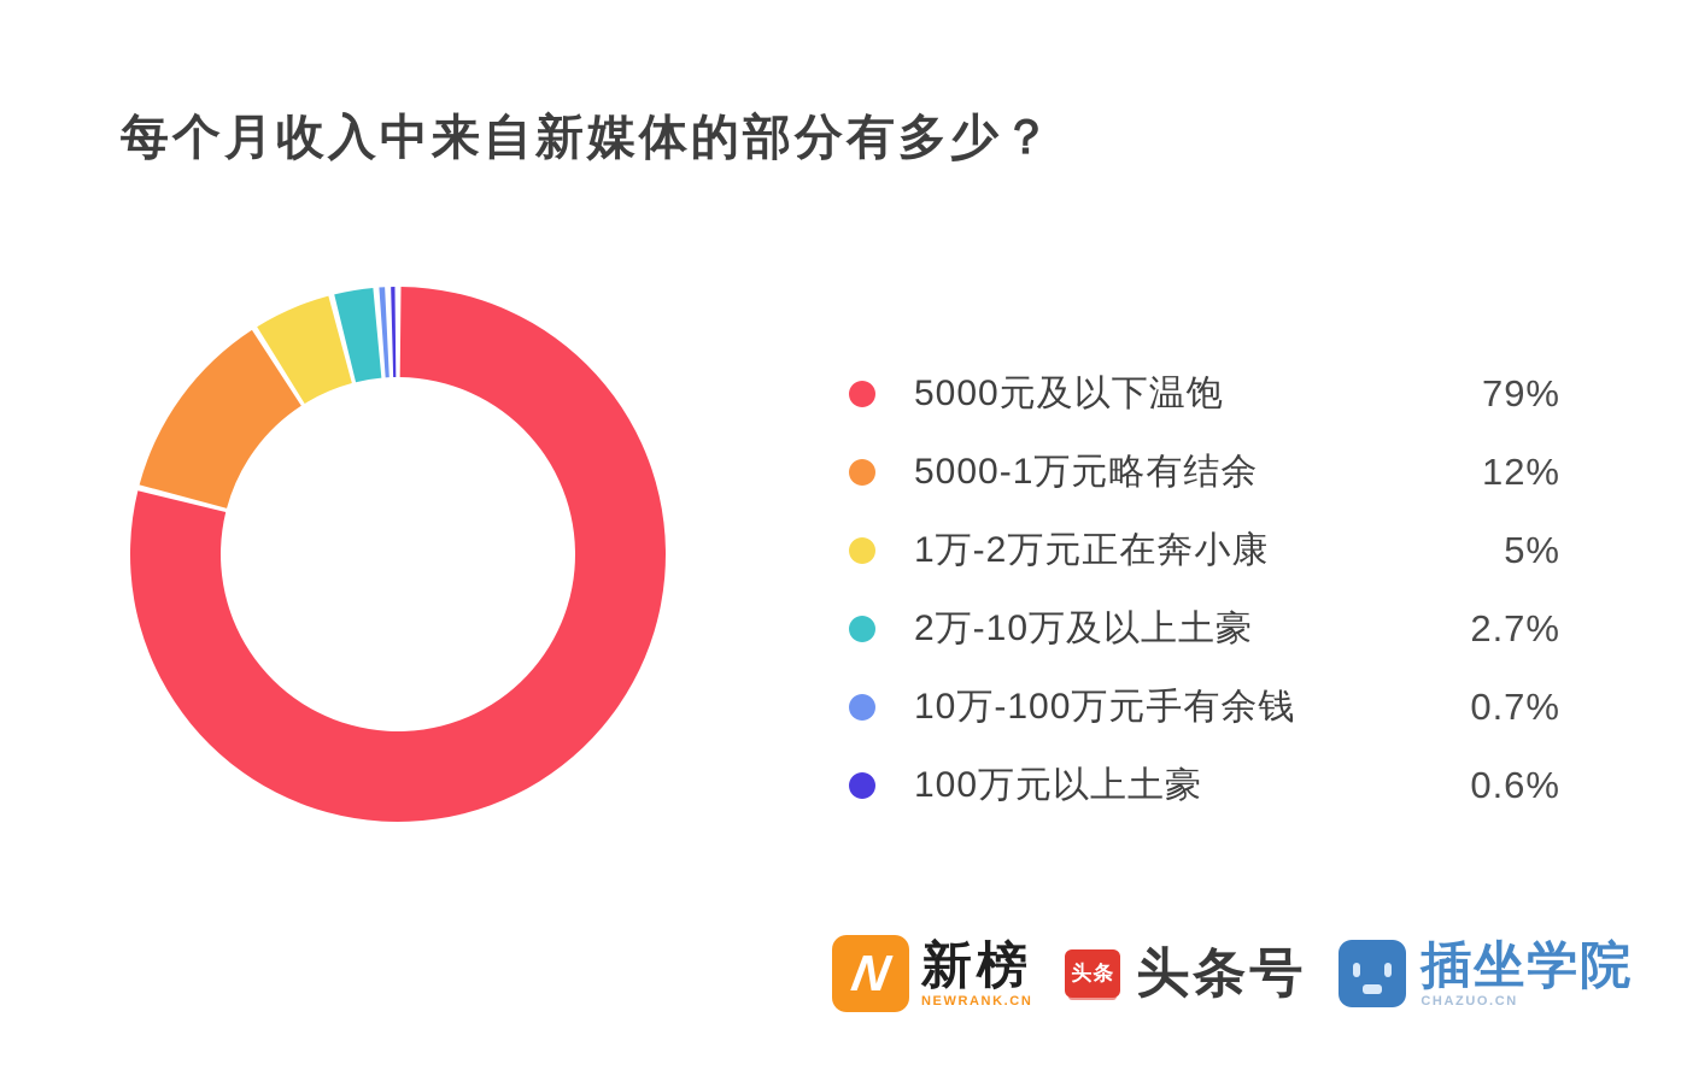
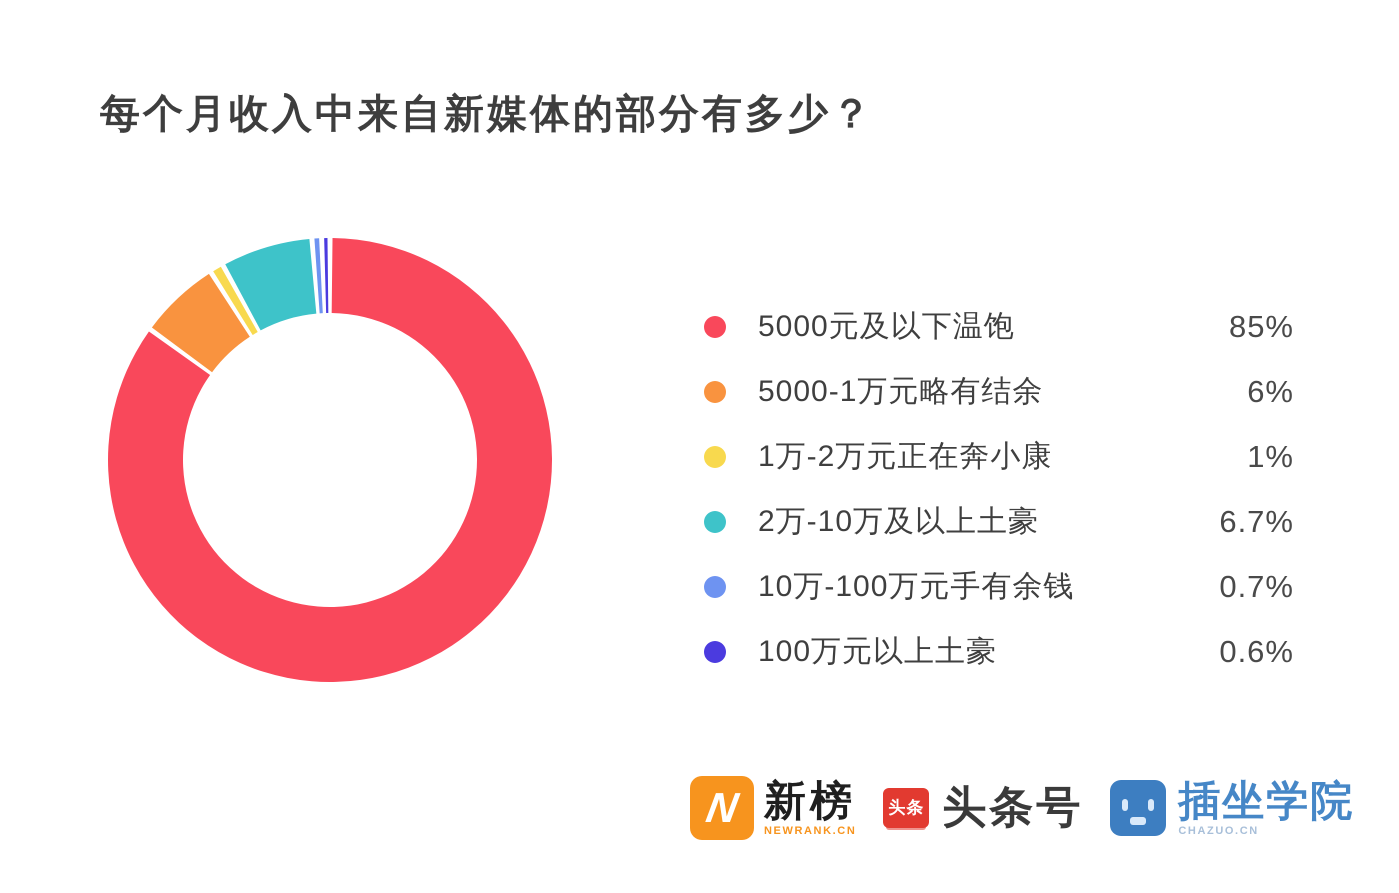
5000元及以下温饱: 79% -> 85%
5000-1万元略有结余: 12% -> 6%
1万-2万元正在奔小康: 5% -> 1%
2万-10万及以上土豪: 2.7% -> 6.7%
